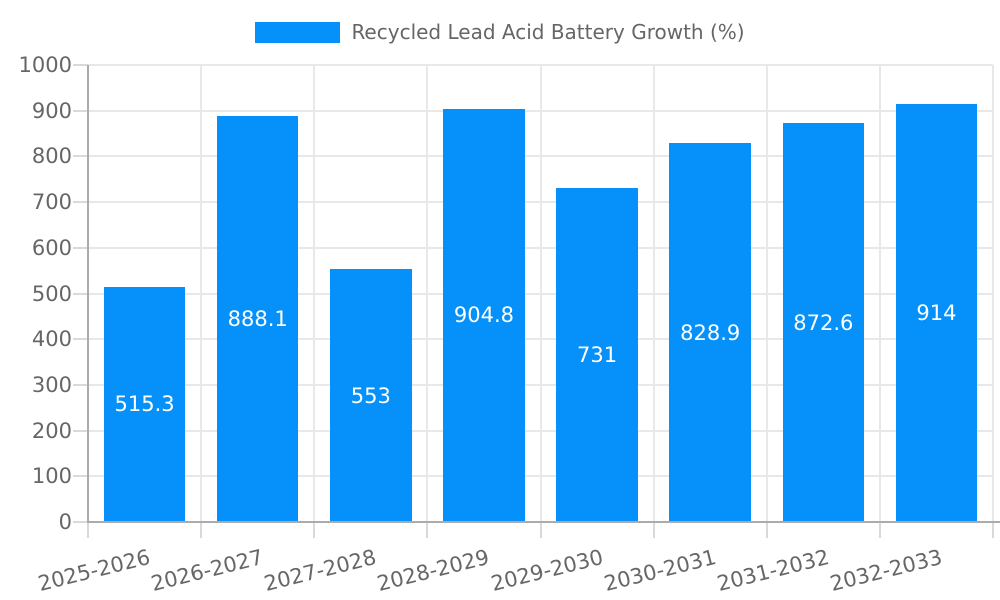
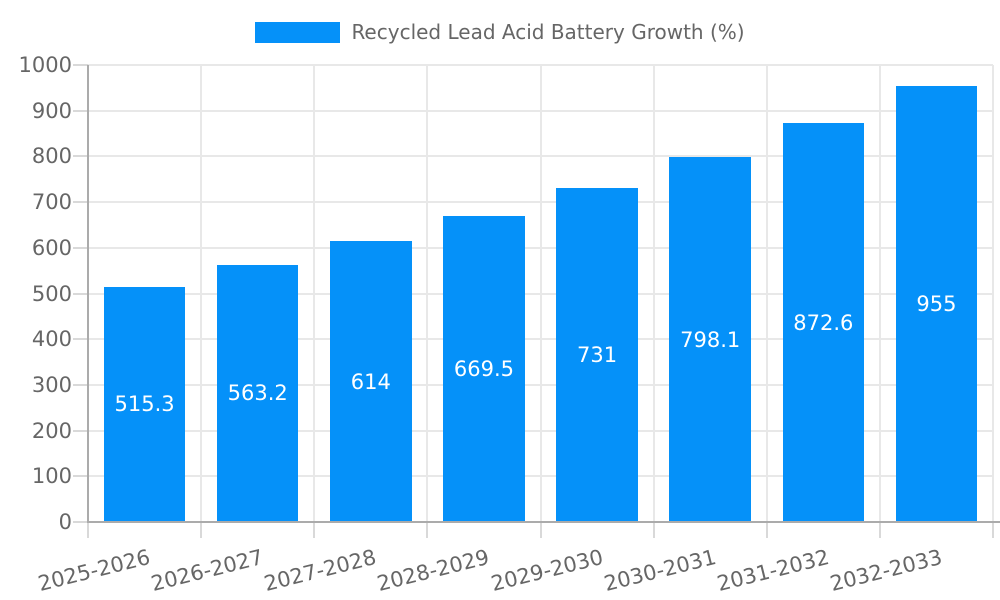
2026-2027: 888.1 -> 563.2
2027-2028: 553 -> 614
2028-2029: 904.8 -> 669.5
2030-2031: 828.9 -> 798.1
2032-2033: 914 -> 955
